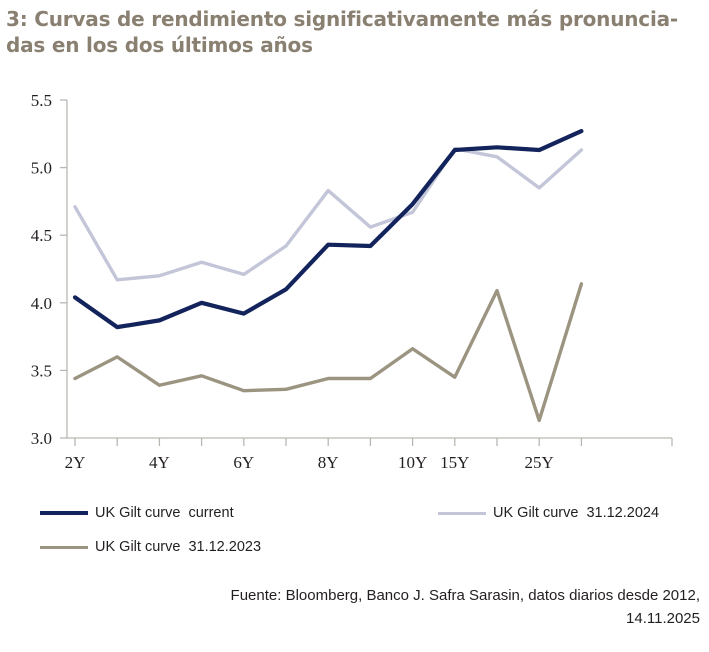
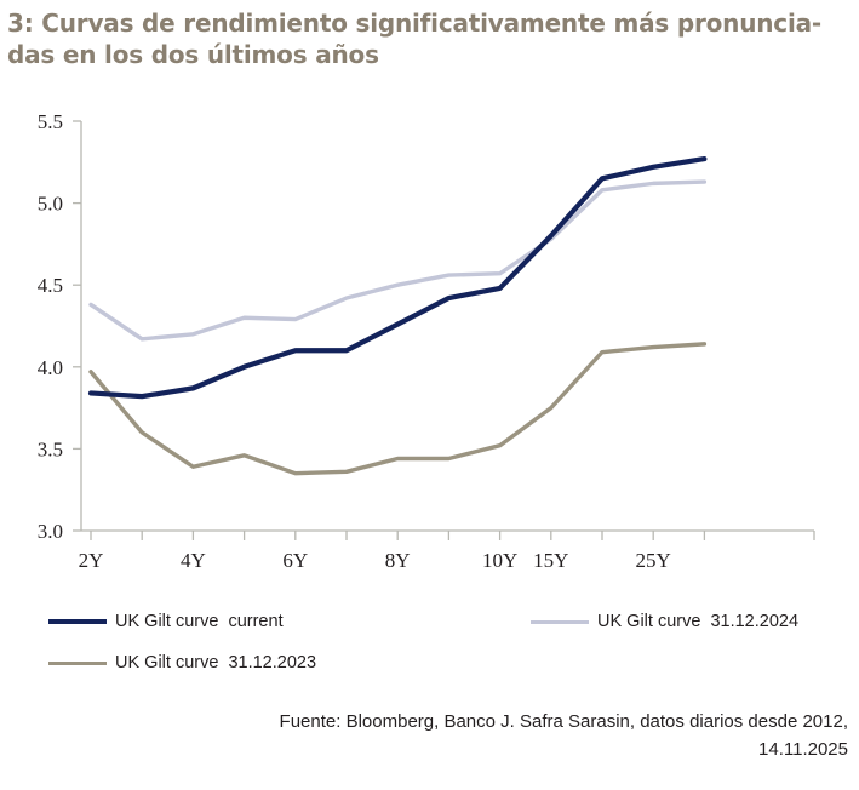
UK Gilt curve current/2Y: 4.04 -> 3.84
UK Gilt curve 31.12.2024/2Y: 4.71 -> 4.38
UK Gilt curve 31.12.2023/2Y: 3.44 -> 3.97
UK Gilt curve current/6Y: 3.92 -> 4.10
UK Gilt curve 31.12.2024/6Y: 4.21 -> 4.29
UK Gilt curve current/8Y: 4.43 -> 4.26
UK Gilt curve 31.12.2024/8Y: 4.83 -> 4.50
UK Gilt curve current/10Y: 4.73 -> 4.48
UK Gilt curve 31.12.2024/10Y: 4.67 -> 4.57
UK Gilt curve 31.12.2023/10Y: 3.66 -> 3.52
UK Gilt curve current/15Y: 5.13 -> 4.80
UK Gilt curve 31.12.2024/15Y: 5.14 -> 4.78
UK Gilt curve 31.12.2023/15Y: 3.45 -> 3.75
UK Gilt curve current/25Y: 5.13 -> 5.22
UK Gilt curve 31.12.2024/25Y: 4.85 -> 5.12
UK Gilt curve 31.12.2023/25Y: 3.13 -> 4.12
